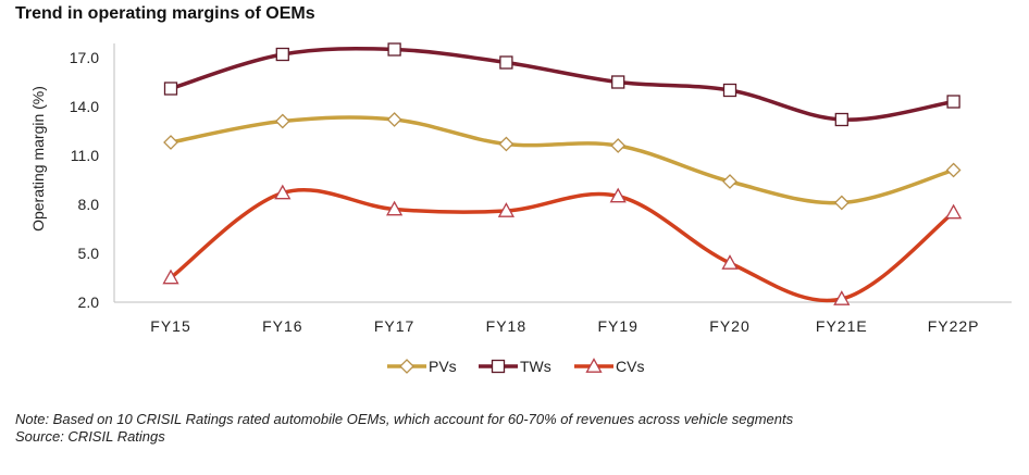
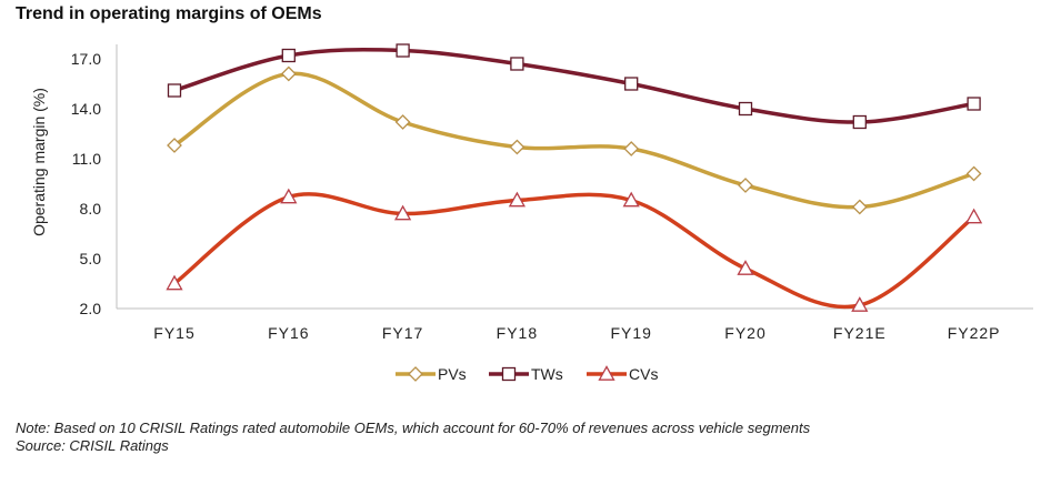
PVs/FY16: 13.1 -> 16.1
CVs/FY18: 7.6 -> 8.5
TWs/FY20: 15.0 -> 14.0
